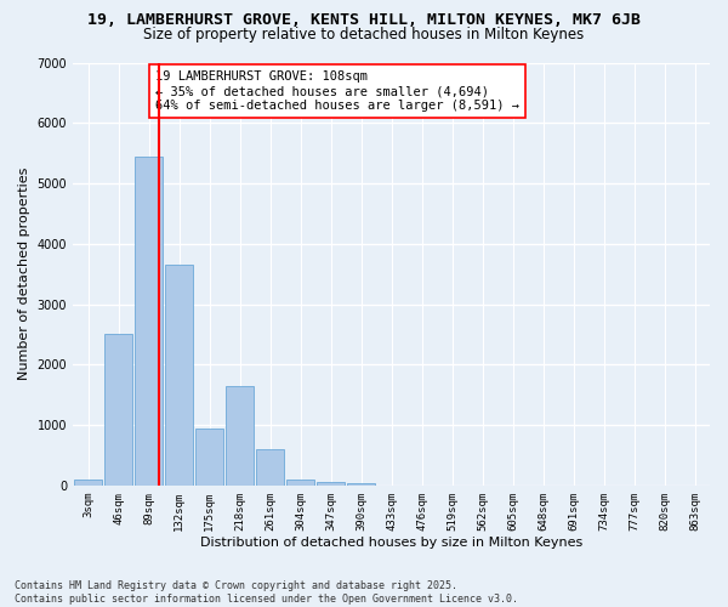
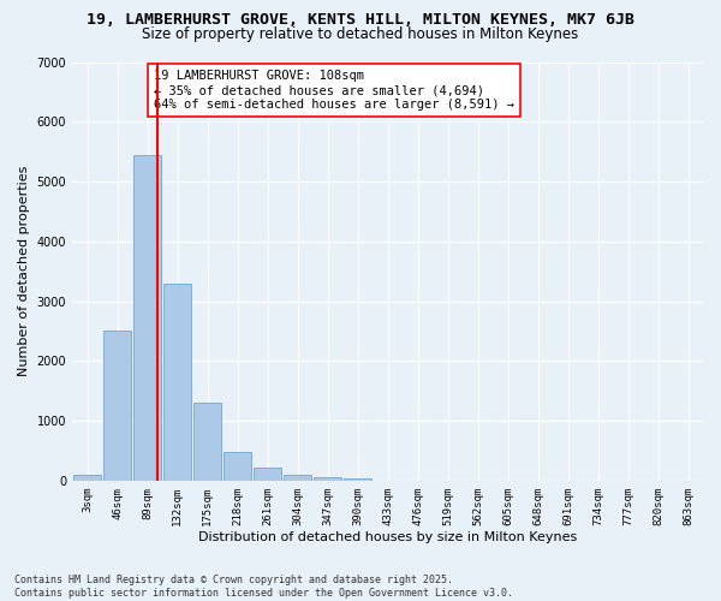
132sqm: 3650 -> 3300
175sqm: 950 -> 1300
218sqm: 1650 -> 480
261sqm: 600 -> 220
